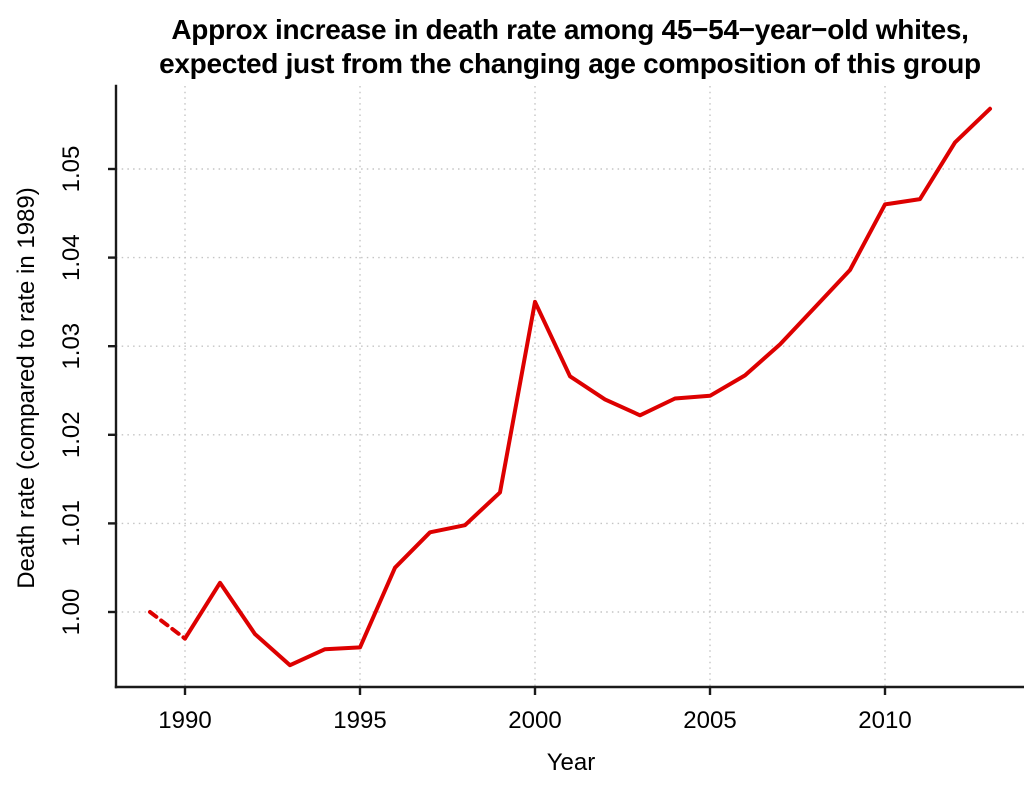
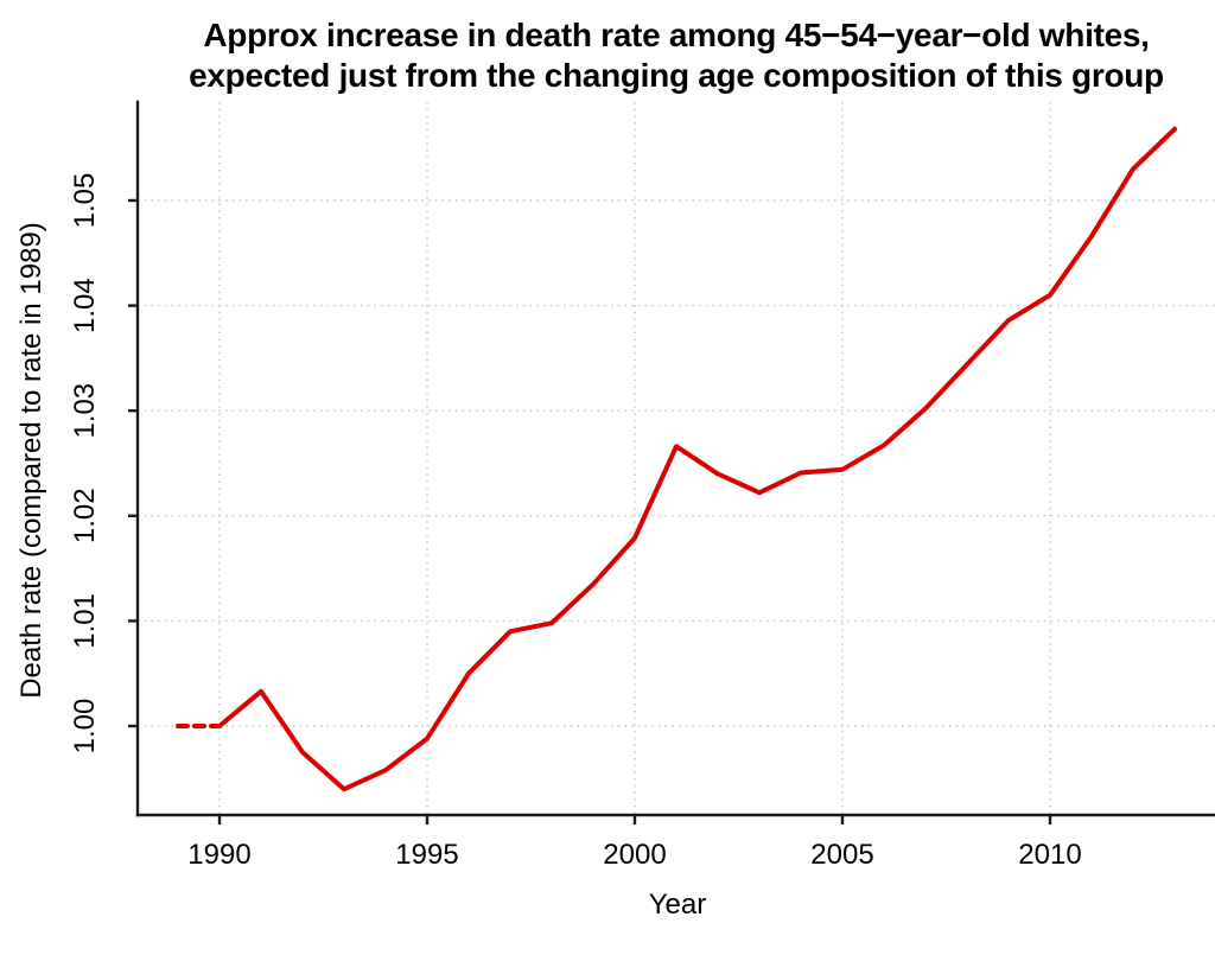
1990: 0.997 -> 1.000
1995: 0.996 -> 0.999
2000: 1.035 -> 1.018
2010: 1.046 -> 1.041
